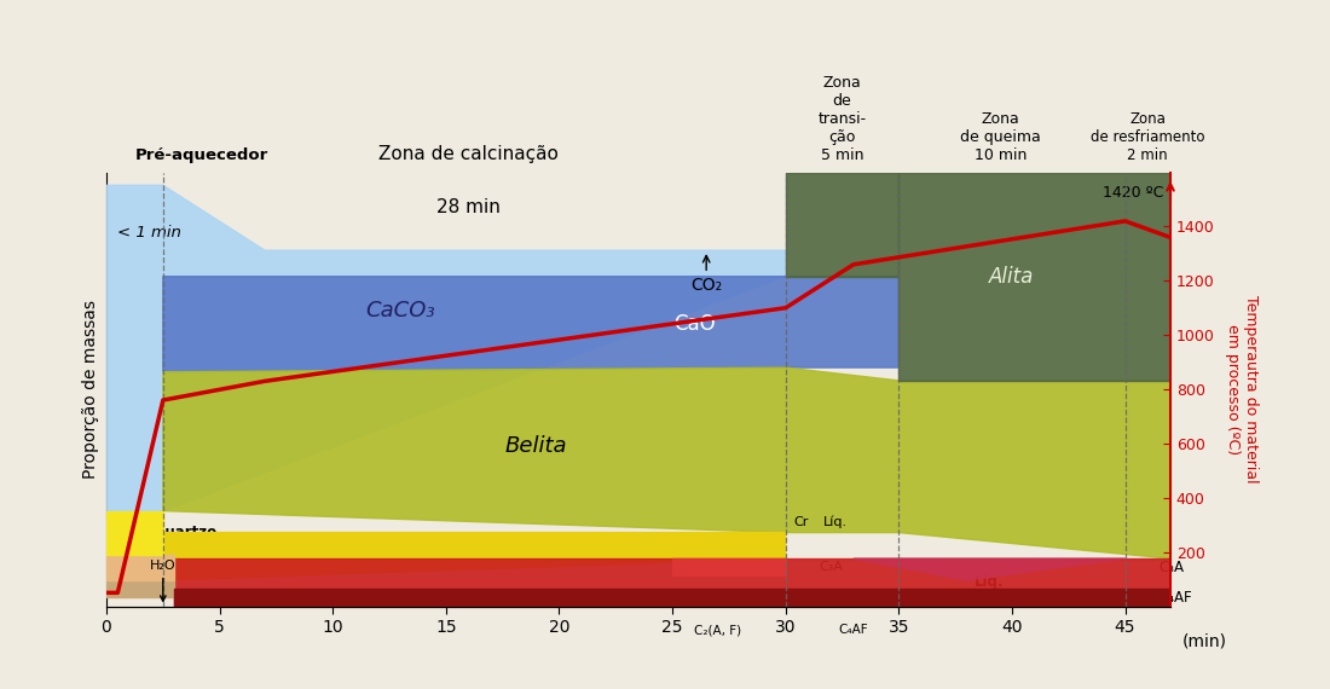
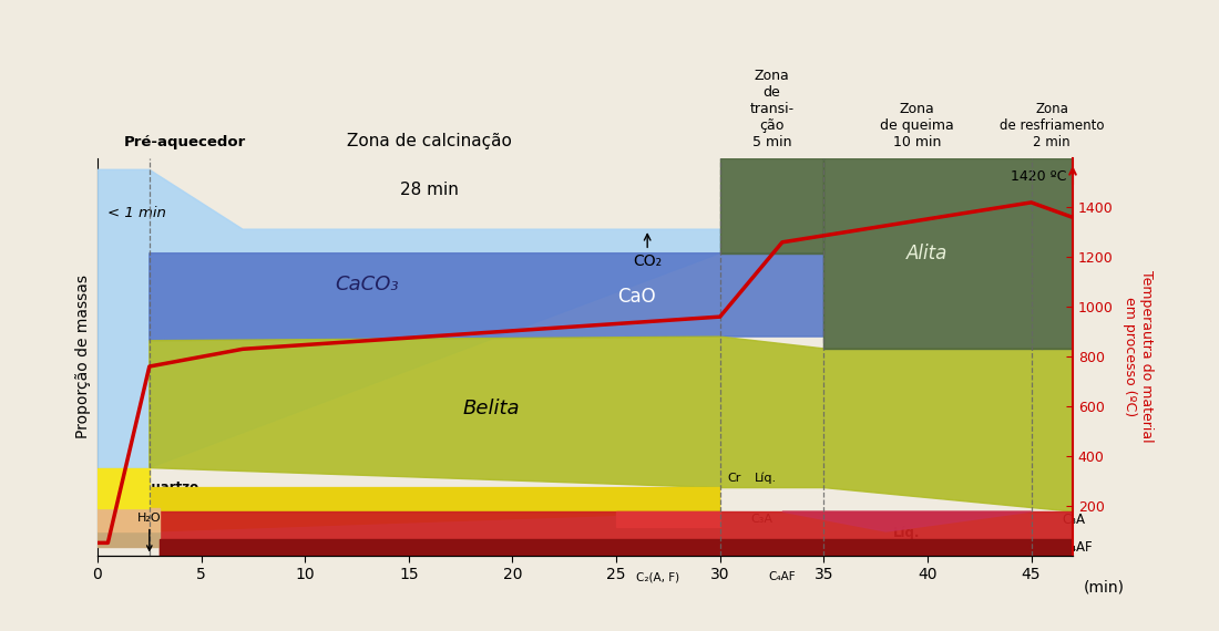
30: 1100 -> 960
